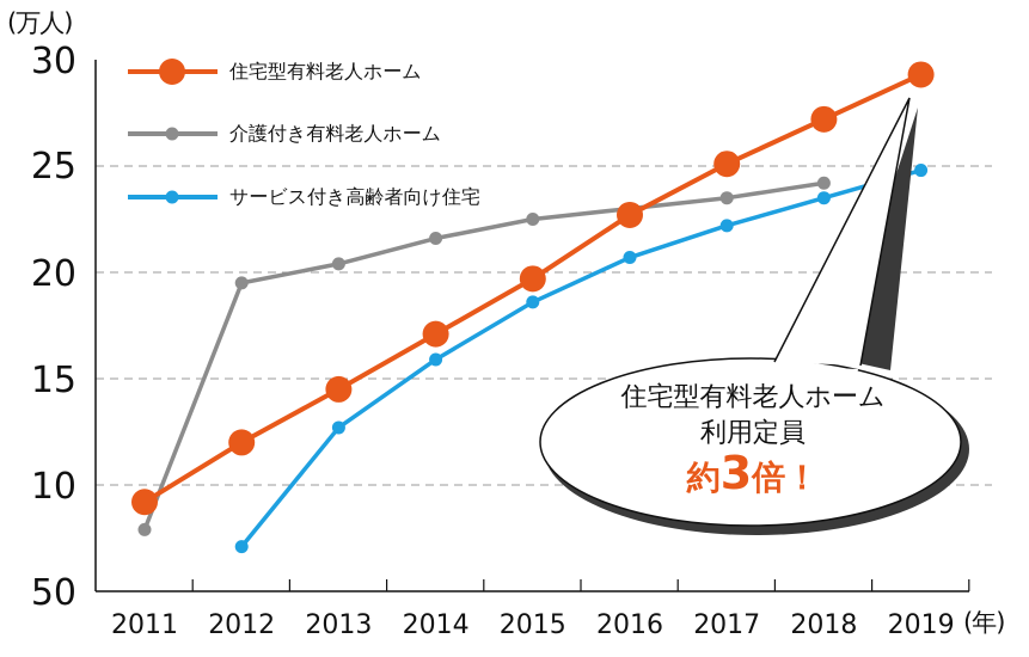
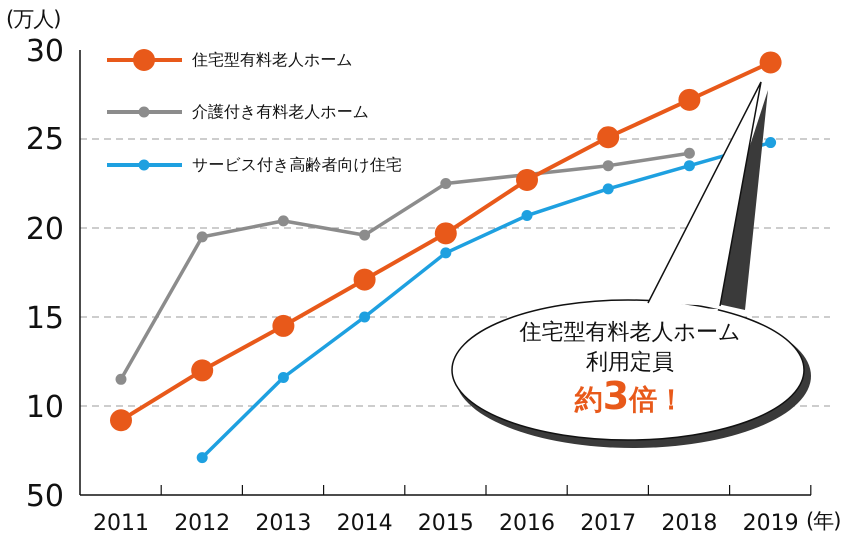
介護付き有料老人ホーム/2011: 7.9 -> 11.5
サービス付き高齢者向け住宅/2013: 12.7 -> 11.6
介護付き有料老人ホーム/2014: 21.6 -> 19.6
サービス付き高齢者向け住宅/2014: 15.9 -> 15.0
